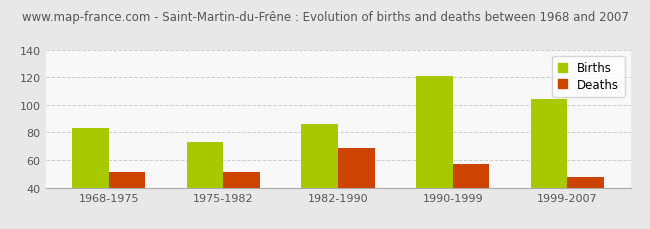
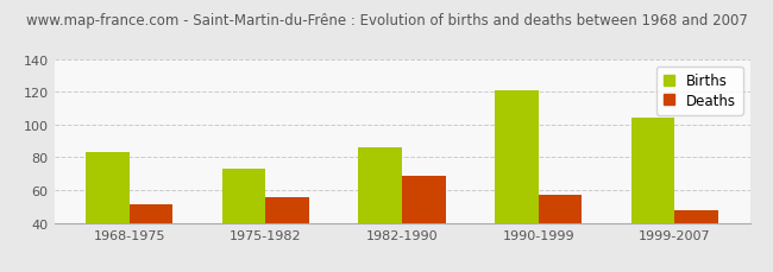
Deaths/1975-1982: 51 -> 56
